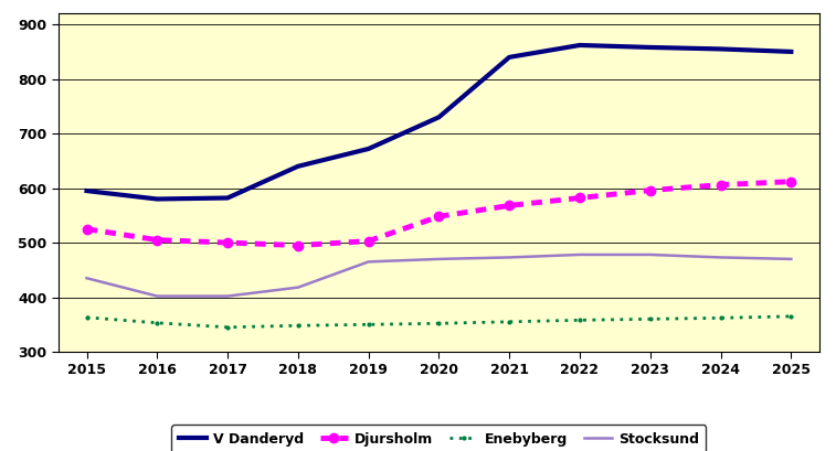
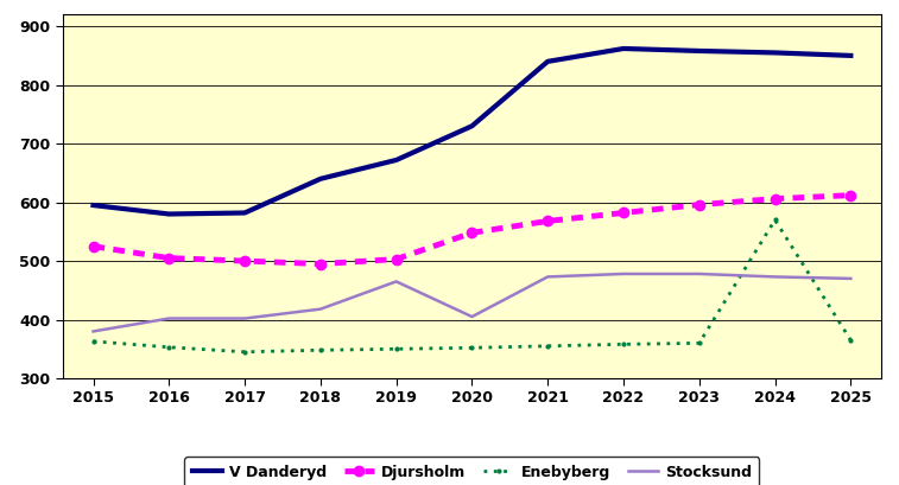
Stocksund/2015: 435 -> 380
Stocksund/2020: 470 -> 405
Enebyberg/2024: 362 -> 570
